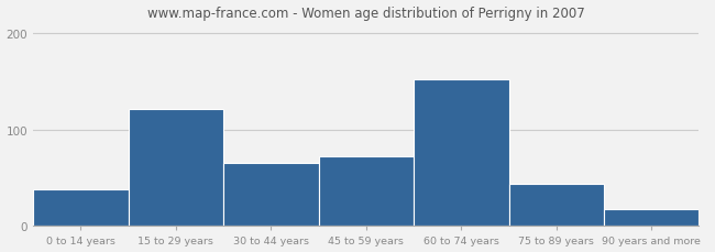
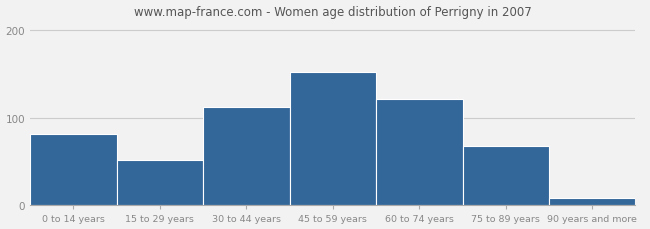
0 to 14 years: 38 -> 82
15 to 29 years: 122 -> 52
30 to 44 years: 66 -> 112
45 to 59 years: 72 -> 152
60 to 74 years: 152 -> 122
75 to 89 years: 44 -> 68
90 years and more: 18 -> 8
